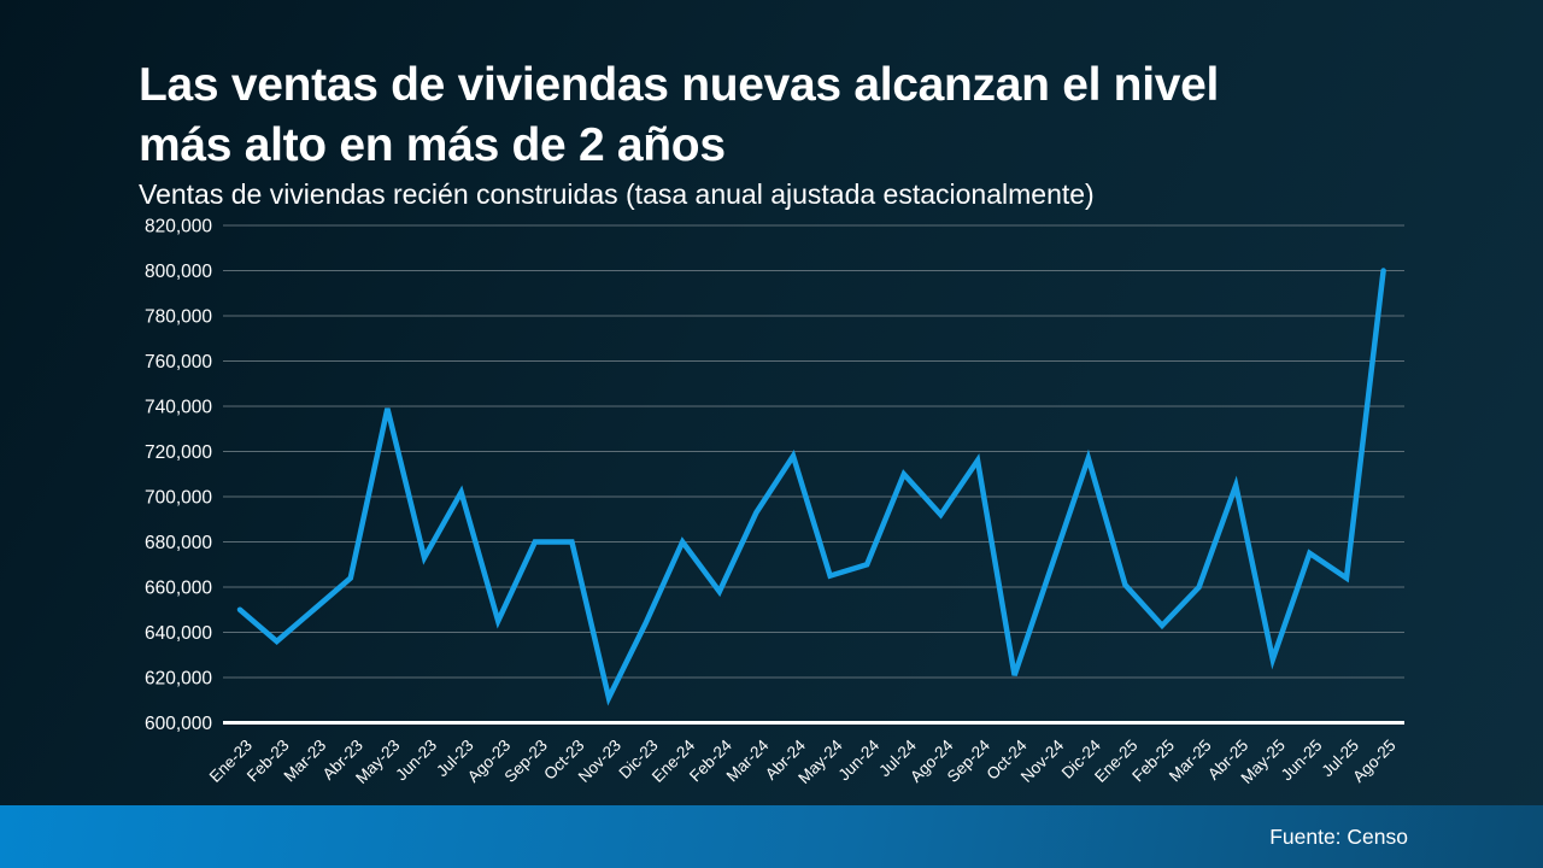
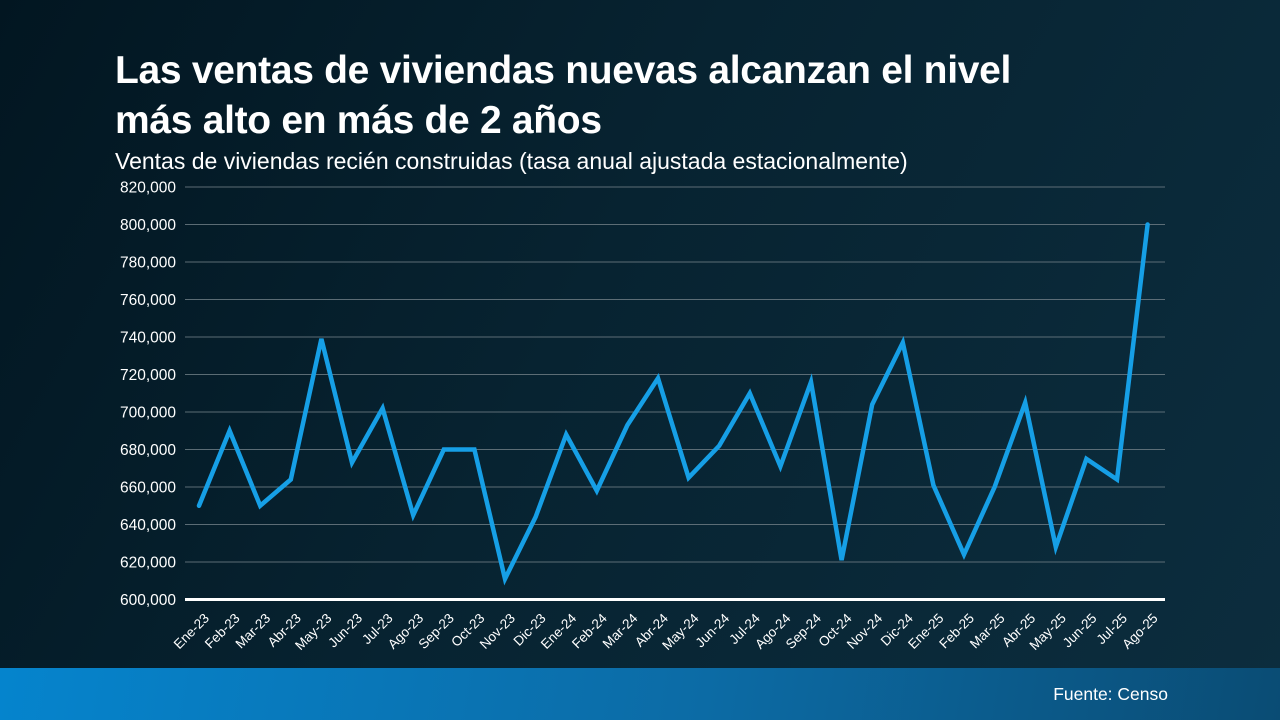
Feb-23: 636000 -> 690000
Ene-24: 680000 -> 688000
Jun-24: 670000 -> 682000
Ago-24: 692000 -> 671000
Nov-24: 669000 -> 704000
Dic-24: 717000 -> 737000
Feb-25: 643000 -> 624000
